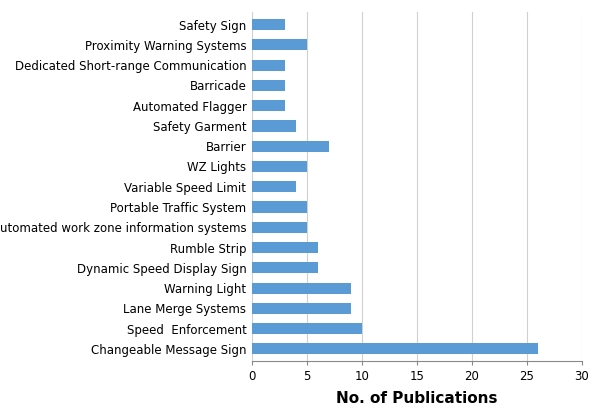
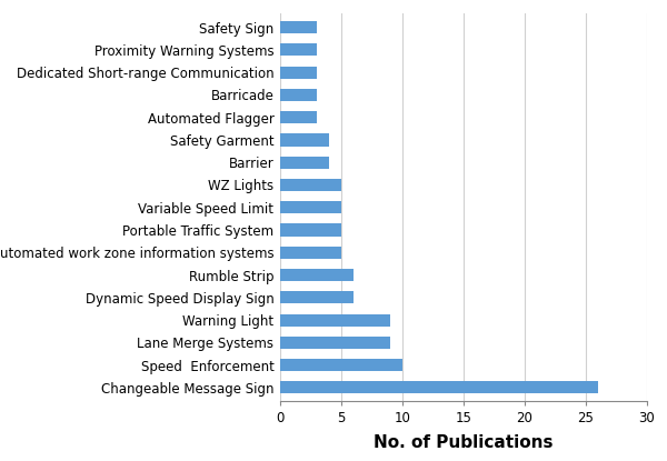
Proximity Warning Systems: 5 -> 3
Barrier: 7 -> 4
Variable Speed Limit: 4 -> 5
